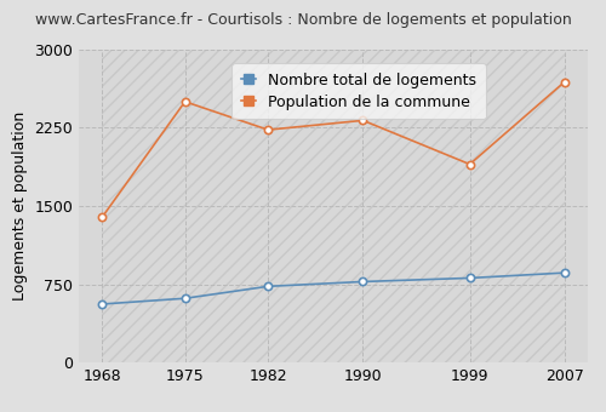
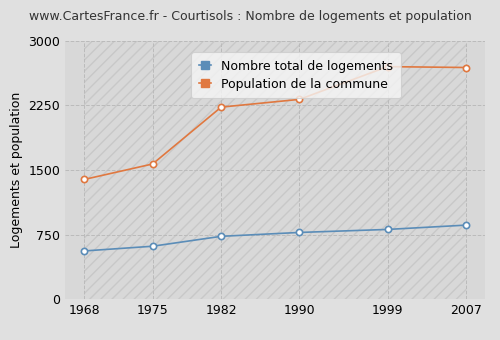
Population de la commune/1975: 2500 -> 1570
Population de la commune/1999: 1900 -> 2700
